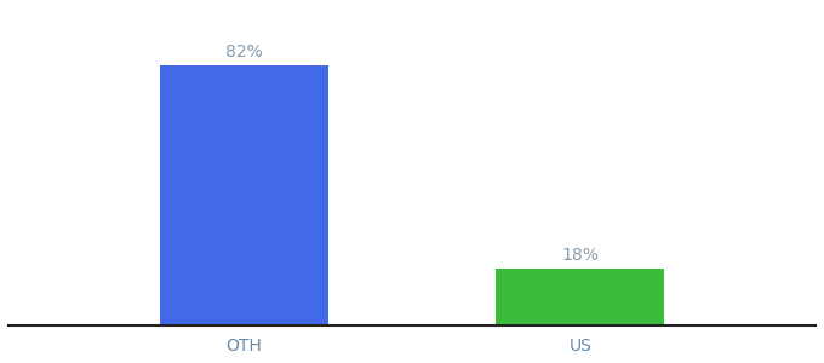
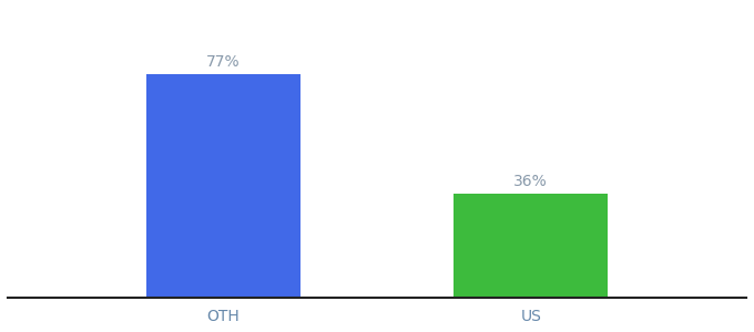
OTH: 82% -> 77%
US: 18% -> 36%
